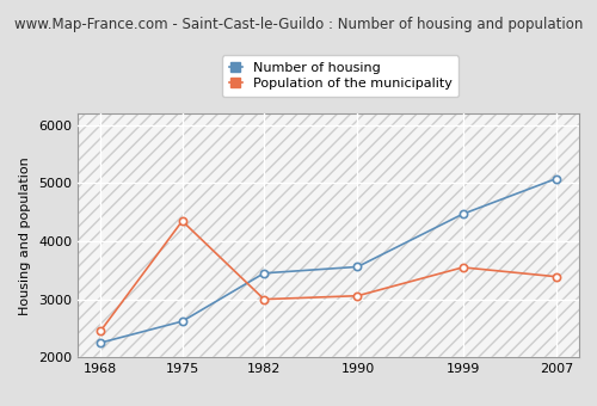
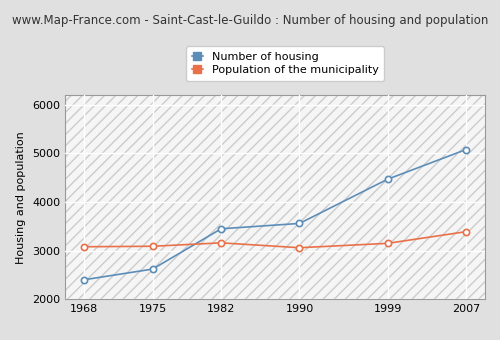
Number of housing/1968: 2250 -> 2400
Population of the municipality/1968: 2450 -> 3080
Population of the municipality/1975: 4350 -> 3090
Population of the municipality/1982: 3000 -> 3160
Population of the municipality/1999: 3550 -> 3150
